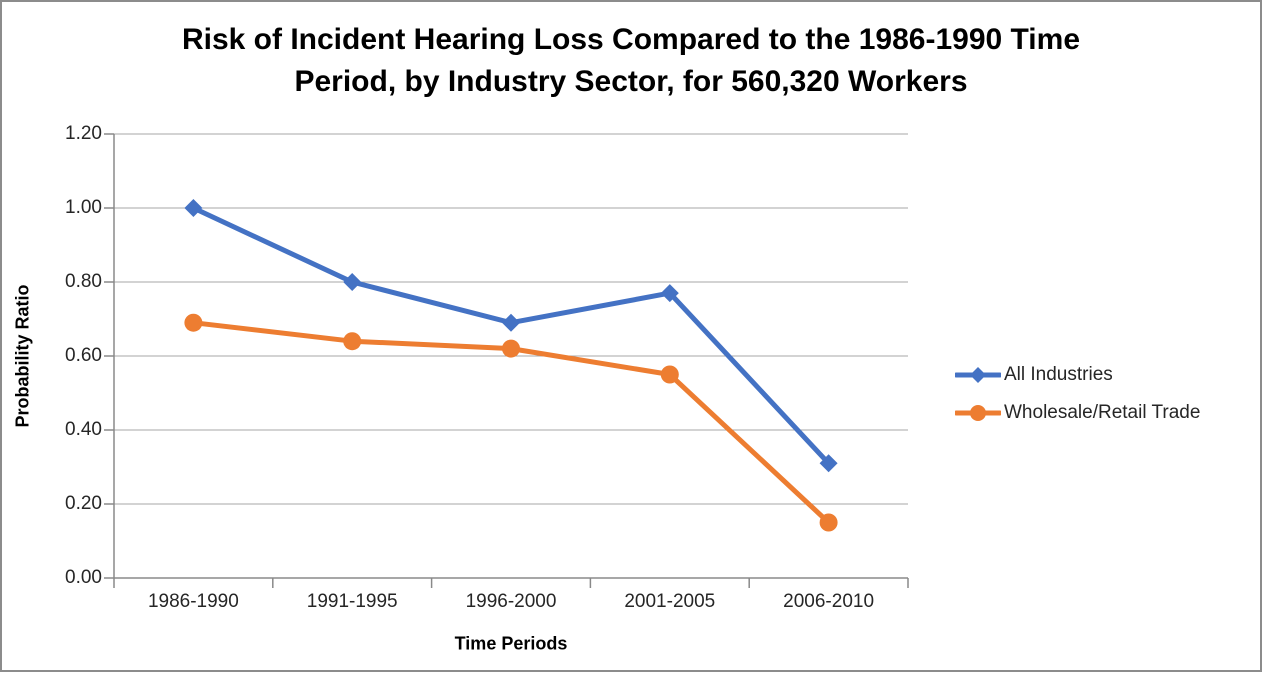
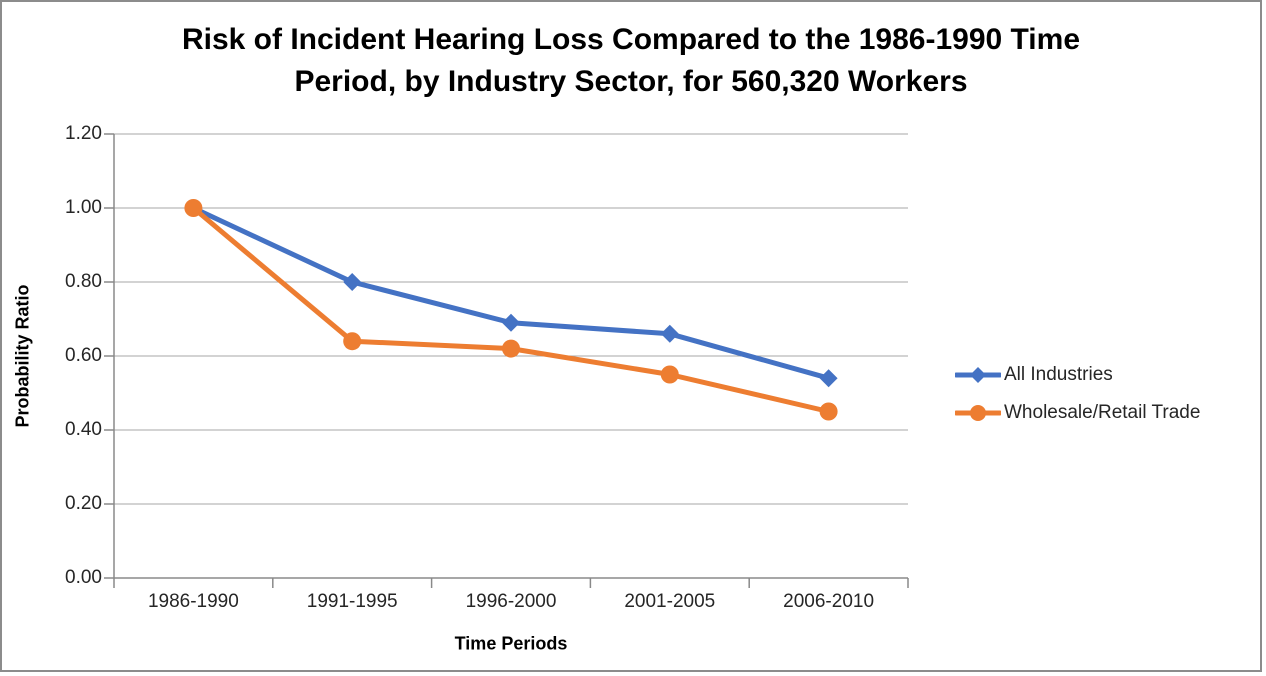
Wholesale/Retail Trade/1986-1990: 0.69 -> 1.00
All Industries/2001-2005: 0.77 -> 0.66
All Industries/2006-2010: 0.31 -> 0.54
Wholesale/Retail Trade/2006-2010: 0.15 -> 0.45
